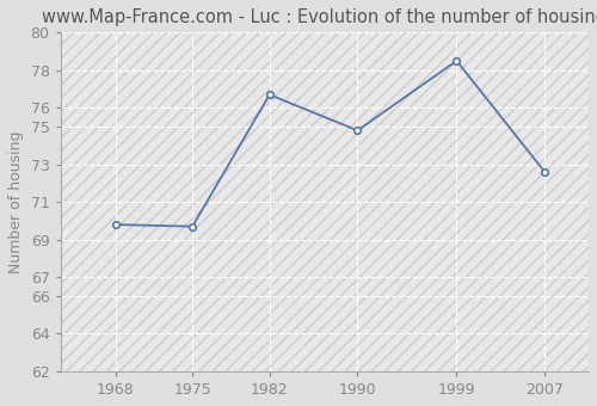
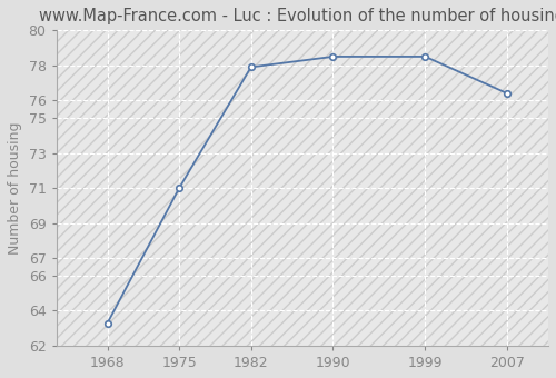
1968: 69.8 -> 63.3
1975: 69.7 -> 71.0
1982: 76.7 -> 77.9
1990: 74.8 -> 78.5
2007: 72.6 -> 76.4
